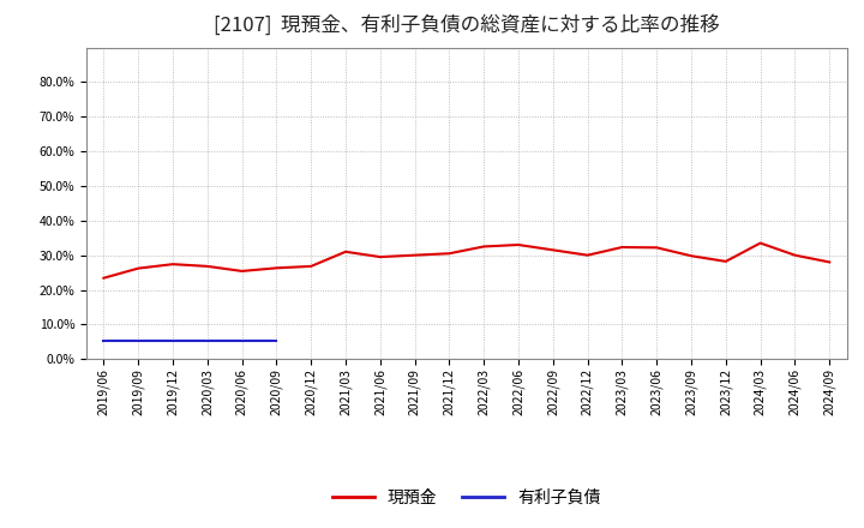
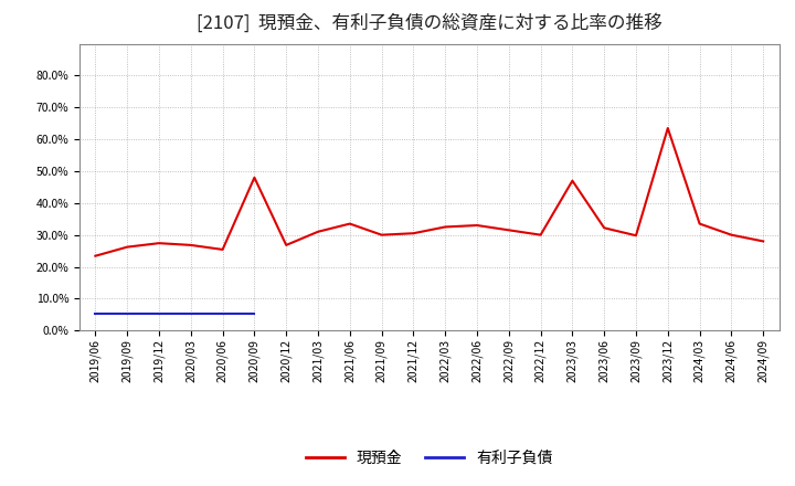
現預金/2020/09: 26.3% -> 48.0%
現預金/2021/06: 29.5% -> 33.5%
現預金/2023/03: 32.3% -> 47.0%
現預金/2023/12: 28.2% -> 63.5%
